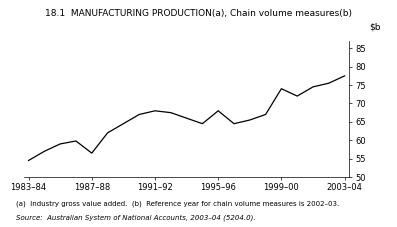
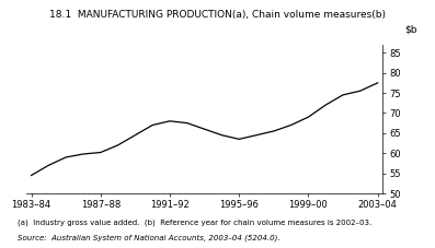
1987–88: 56.5 -> 60.2
1995–96: 68.0 -> 63.5
1999–00: 74.0 -> 69.0
